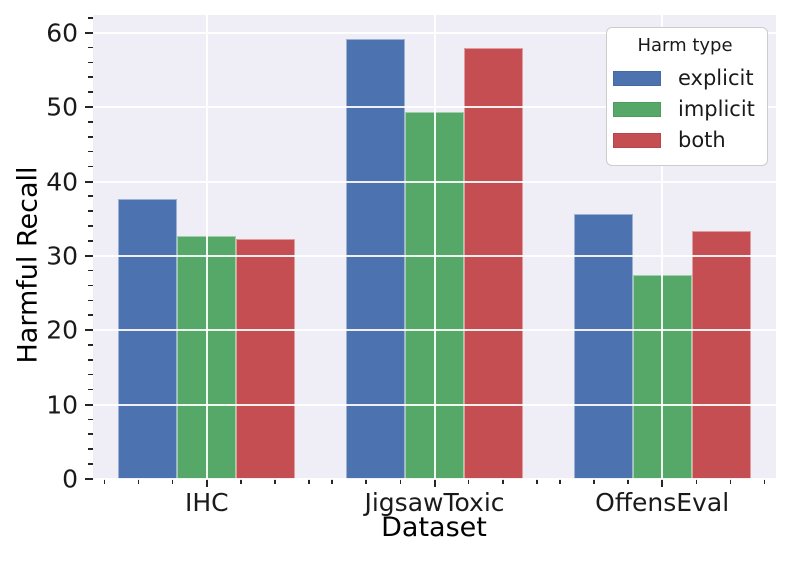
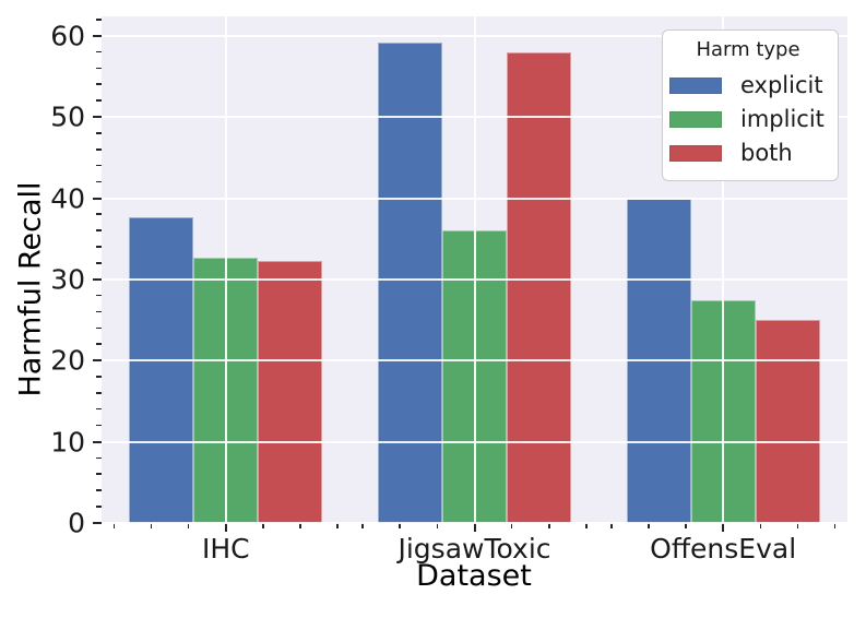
implicit/JigsawToxic: 49 -> 36
explicit/OffensEval: 36 -> 40
both/OffensEval: 33 -> 25
